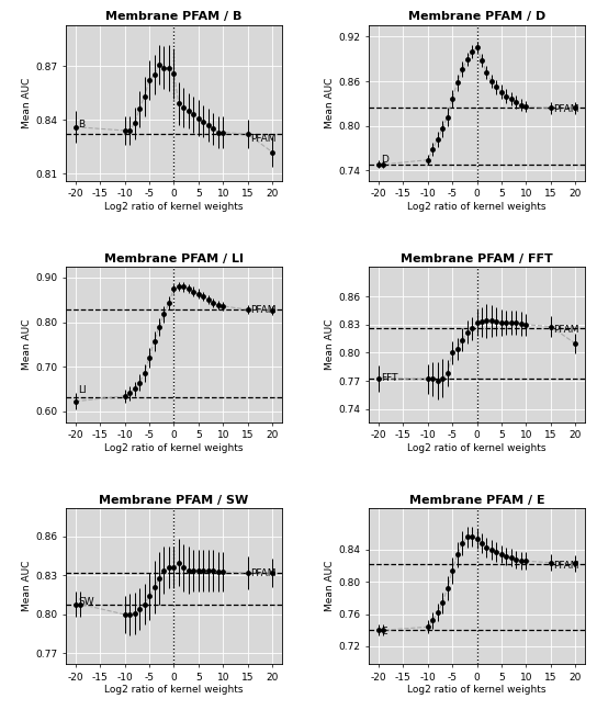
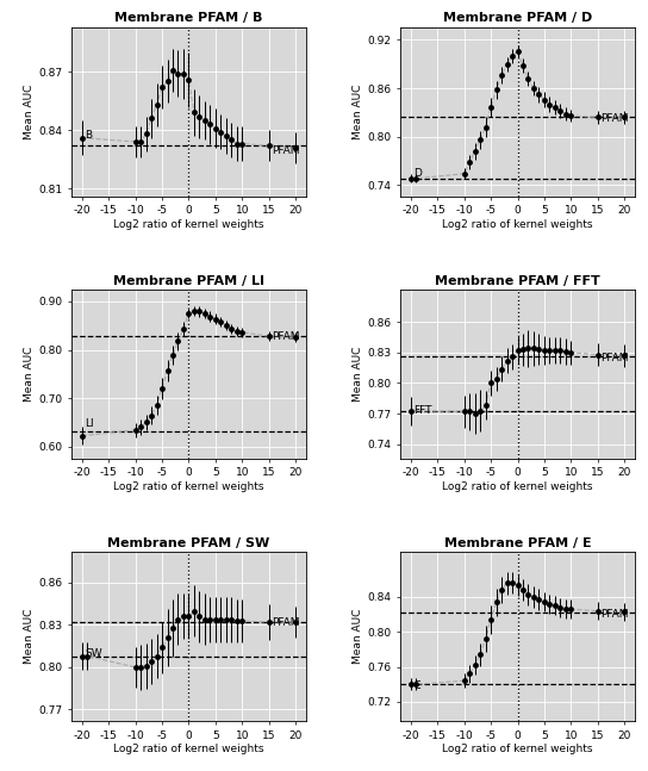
Membrane PFAM / B/20: 0.822 -> 0.831
Membrane PFAM / FFT/20: 0.810 -> 0.827
